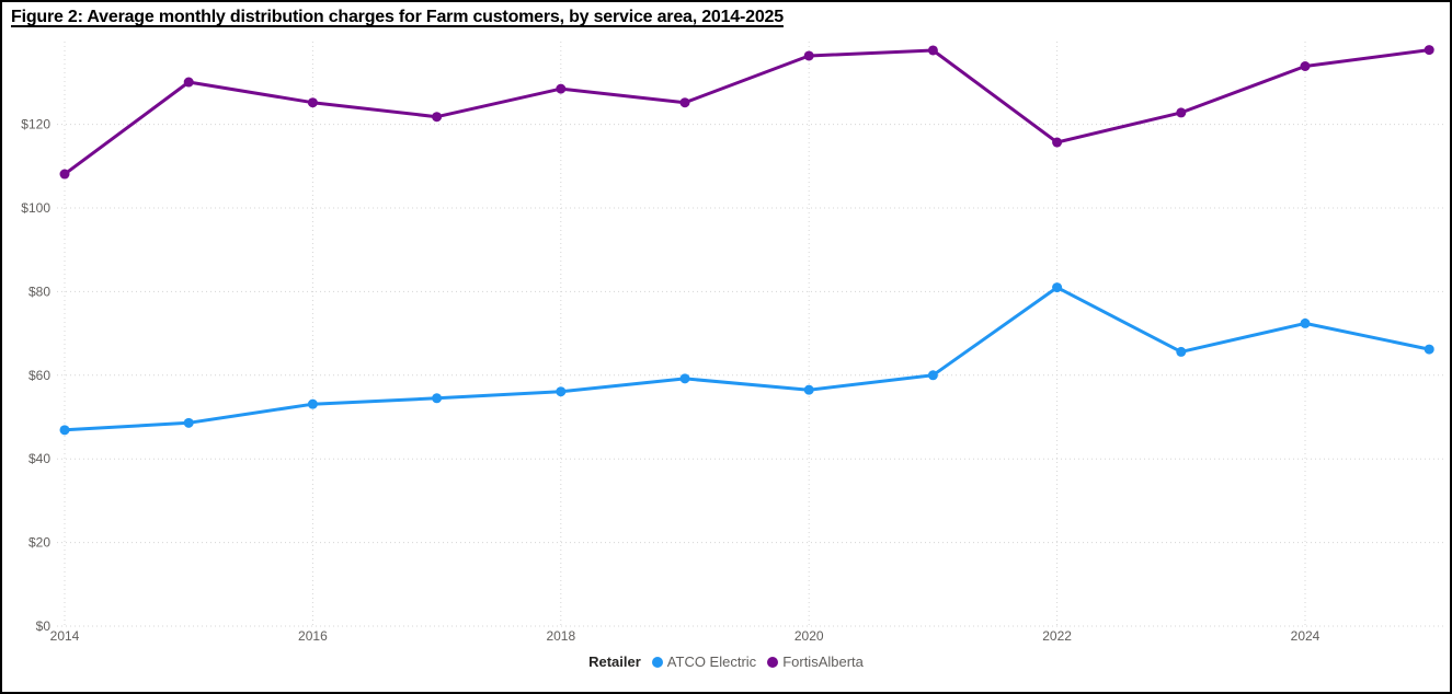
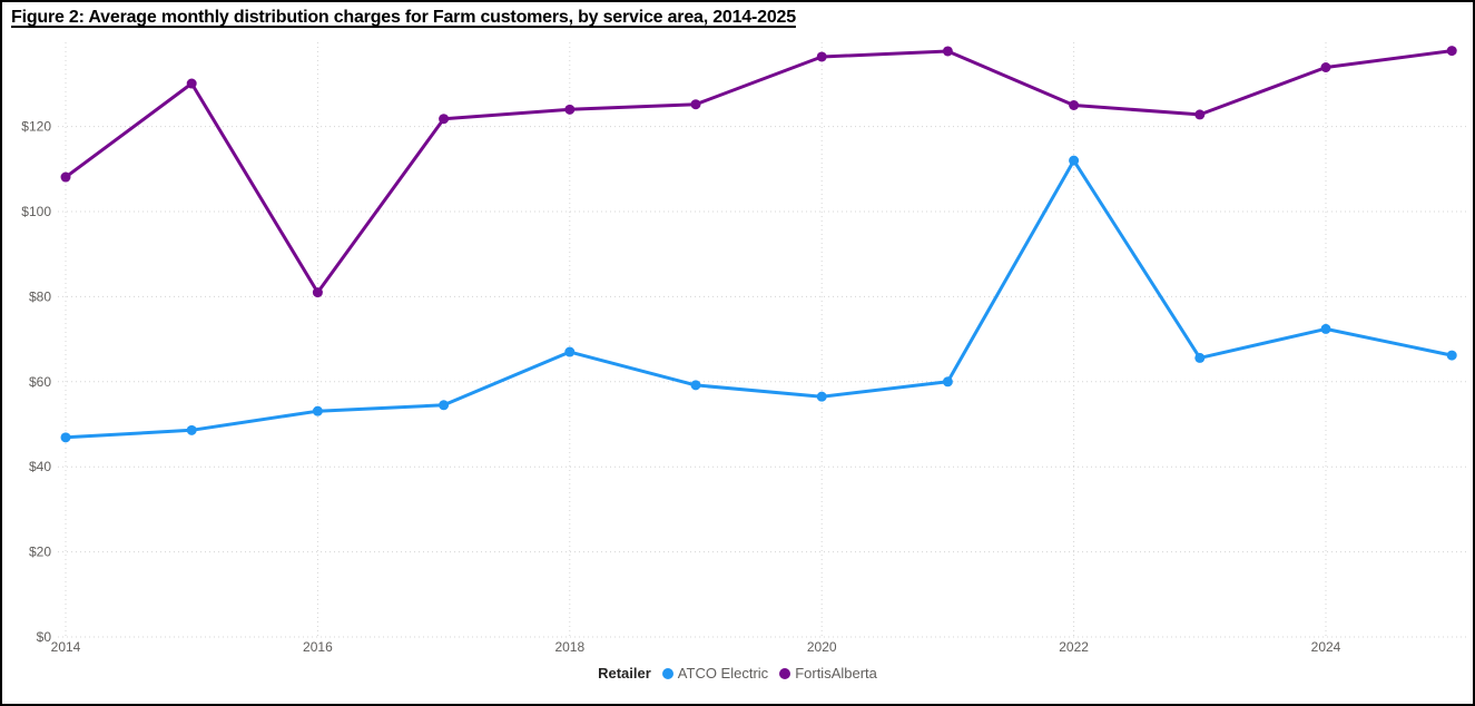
FortisAlberta/2016: $125 -> $81
ATCO Electric/2018: $56 -> $67
FortisAlberta/2018: $128 -> $124
ATCO Electric/2022: $81 -> $112
FortisAlberta/2022: $116 -> $125
